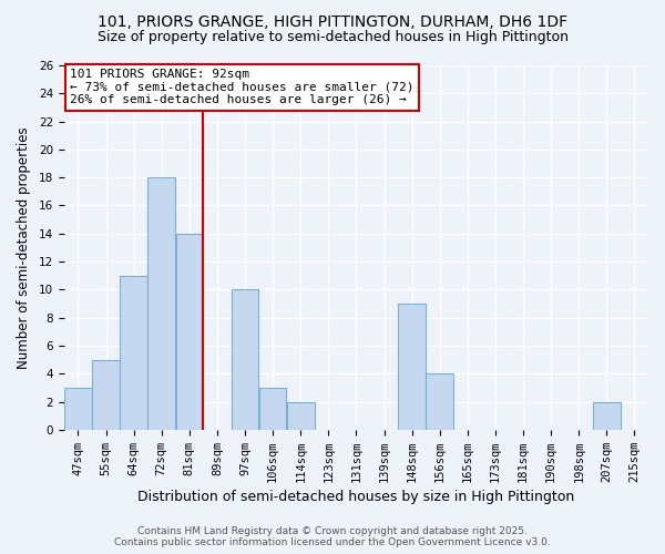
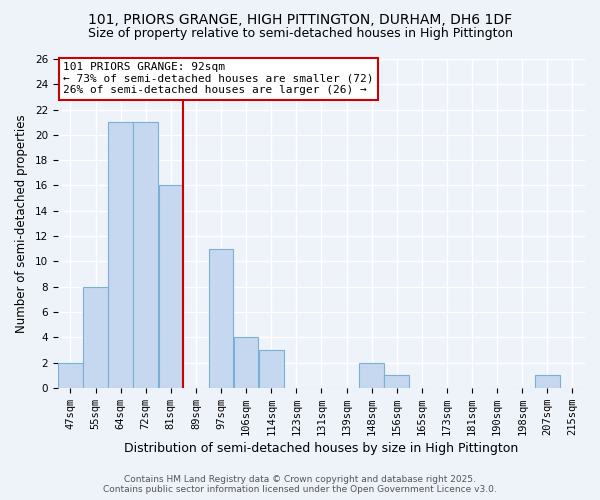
47sqm: 3 -> 2
55sqm: 5 -> 8
64sqm: 11 -> 21
72sqm: 18 -> 21
81sqm: 14 -> 16
97sqm: 10 -> 11
106sqm: 3 -> 4
114sqm: 2 -> 3
148sqm: 9 -> 2
156sqm: 4 -> 1
207sqm: 2 -> 1
